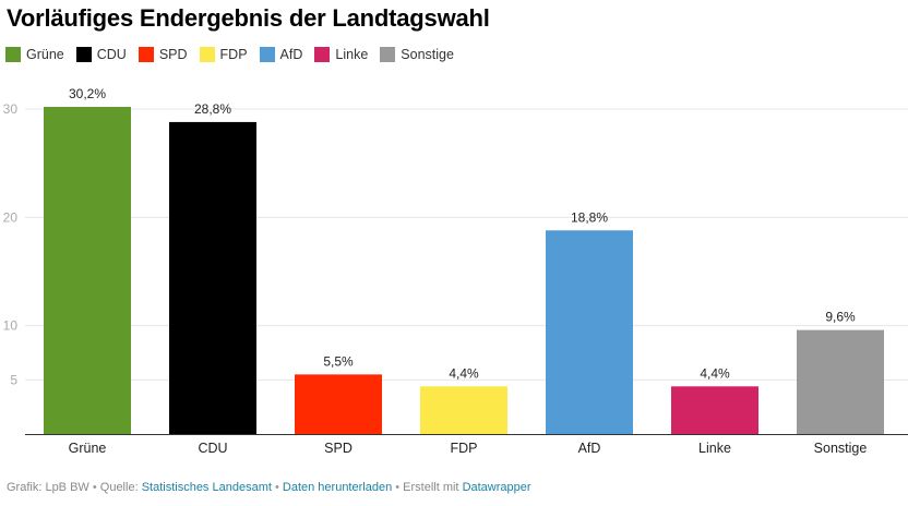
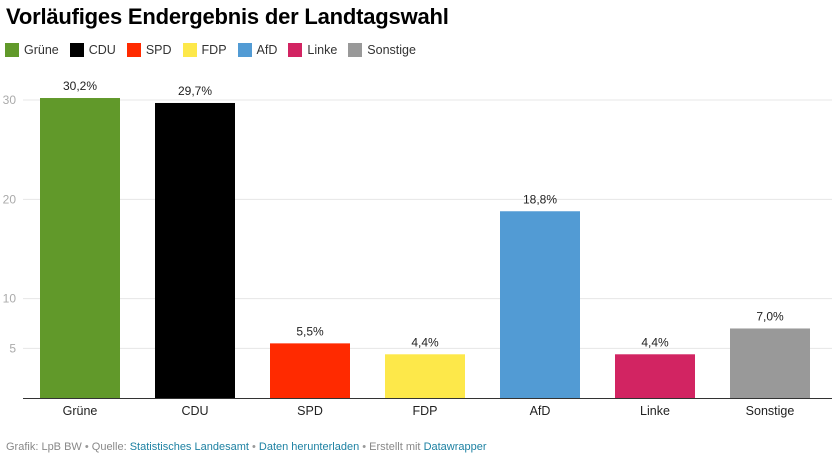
CDU: 28,8% -> 29,7%
Sonstige: 9,6% -> 7,0%
